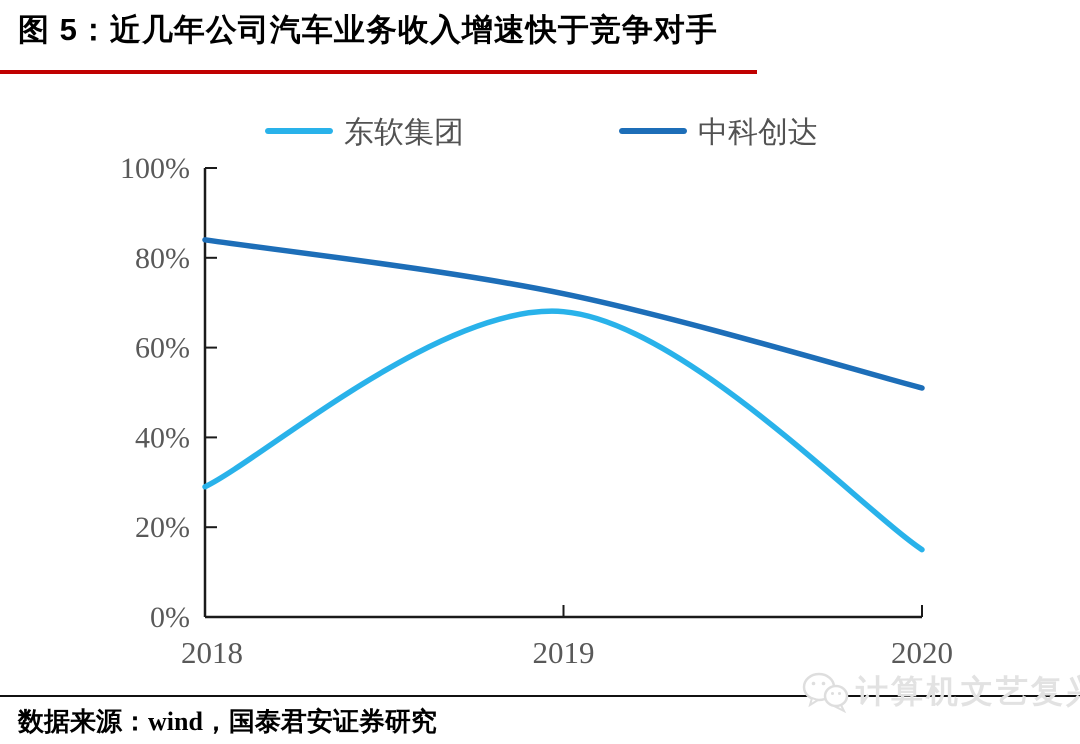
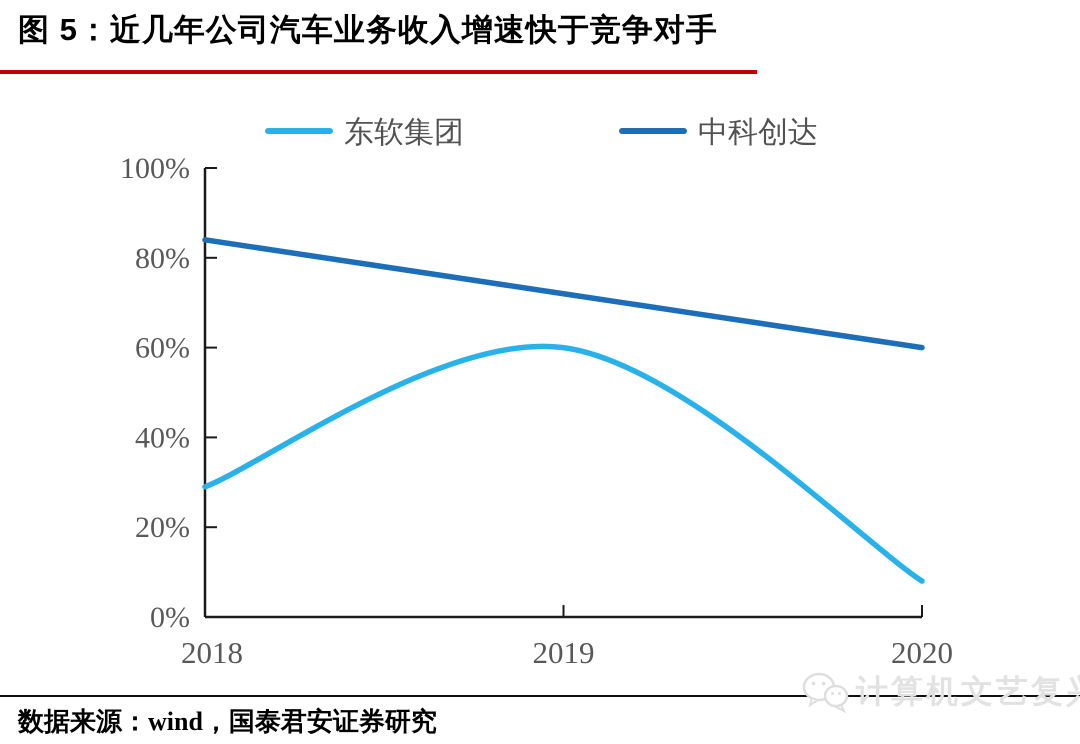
东软集团/2019: 68% -> 60%
东软集团/2020: 15% -> 8%
中科创达/2020: 51% -> 60%
